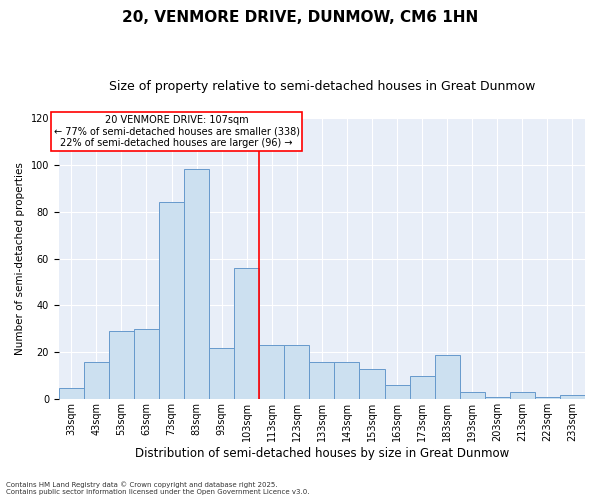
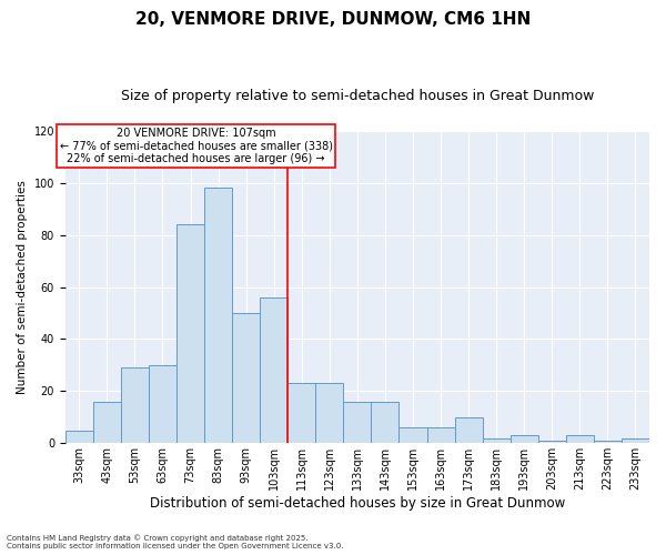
93sqm: 22 -> 50
153sqm: 13 -> 6
183sqm: 19 -> 2
